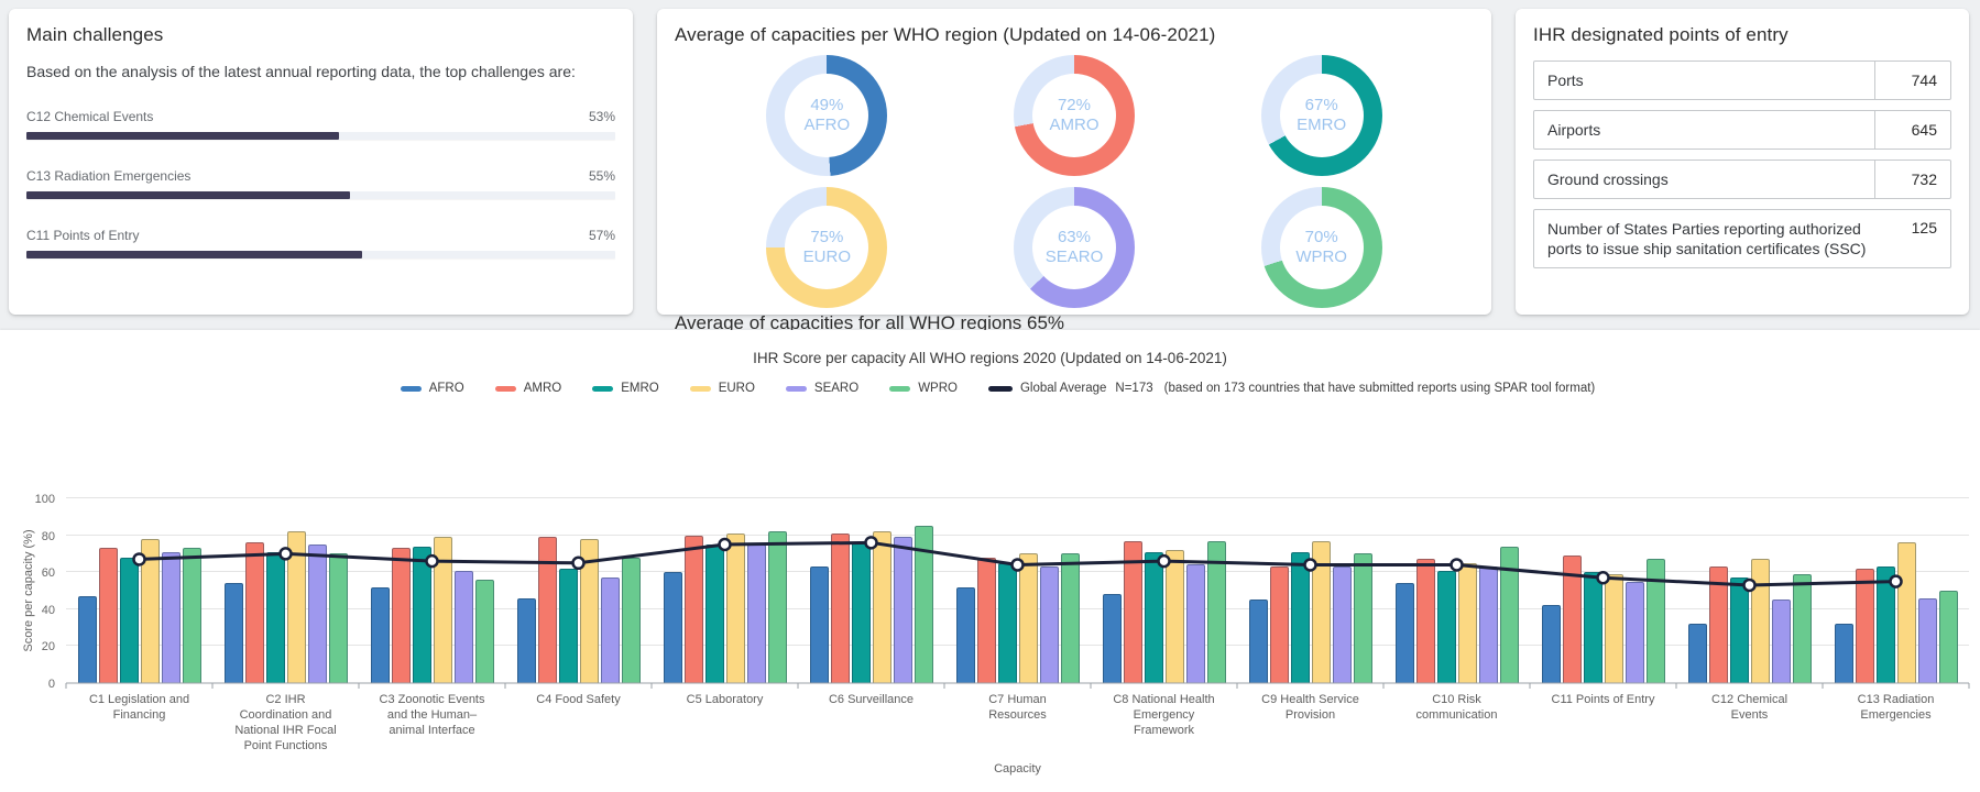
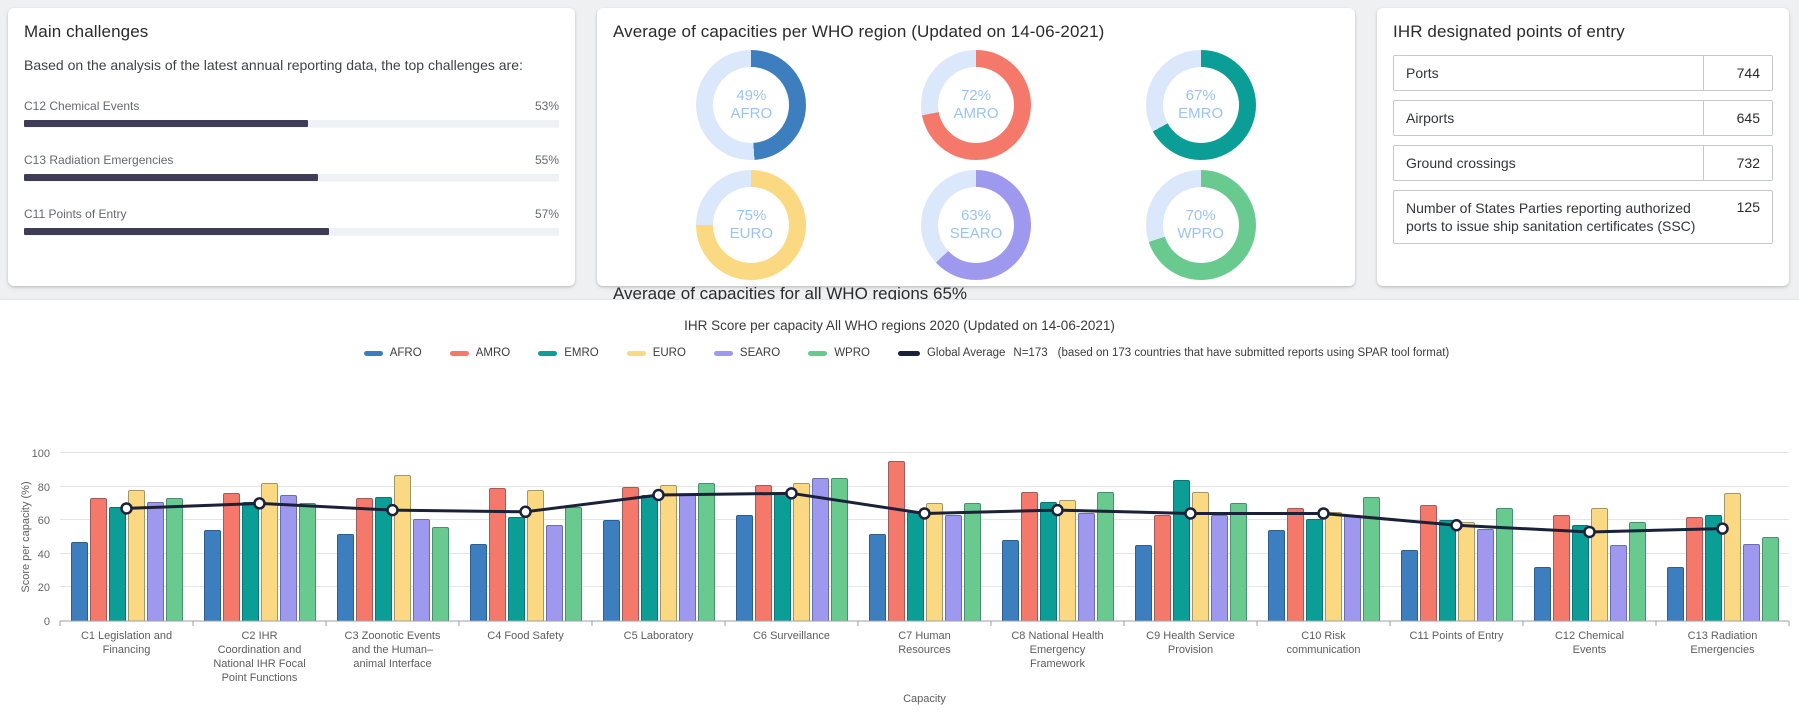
EURO/C3 Zoonotic Events and the Human–animal Interface: 79 -> 87
SEARO/C6 Surveillance: 79 -> 85
AMRO/C7 Human Resources: 68 -> 95
EMRO/C9 Health Service Provision: 71 -> 84
